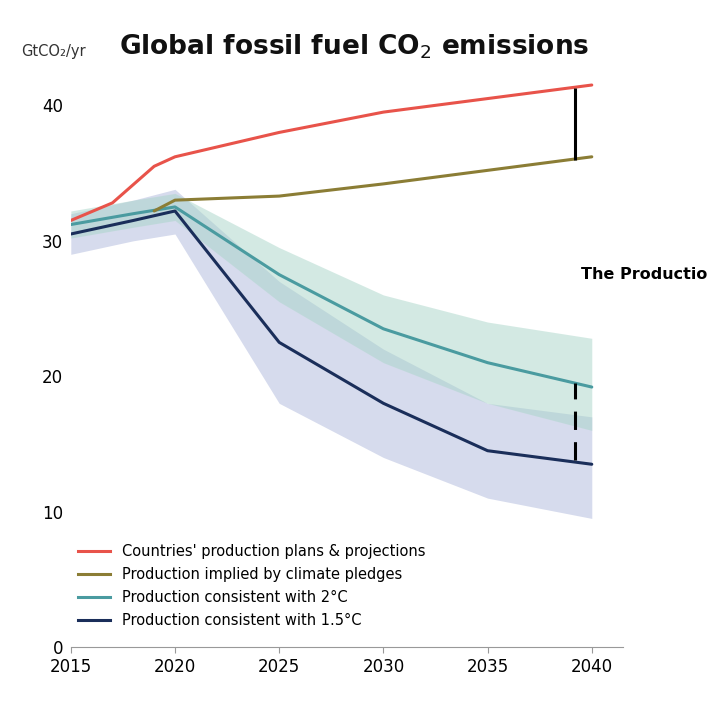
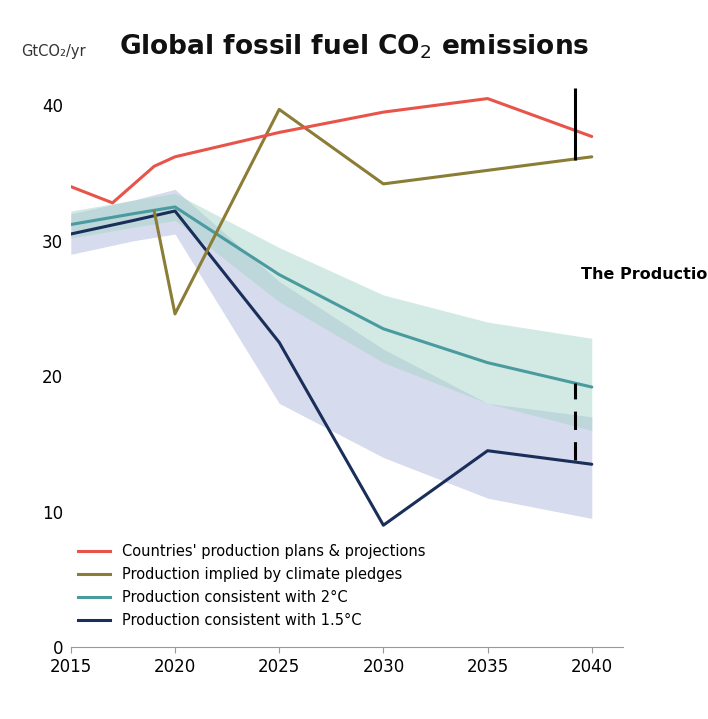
Countries' production plans & projections/2015: 31.5 -> 34.0
Production implied by climate pledges/2020: 33.0 -> 24.6
Production implied by climate pledges/2025: 33.3 -> 39.7
Production consistent with 1.5°C/2030: 18.0 -> 9.0
Countries' production plans & projections/2040: 41.5 -> 37.7
